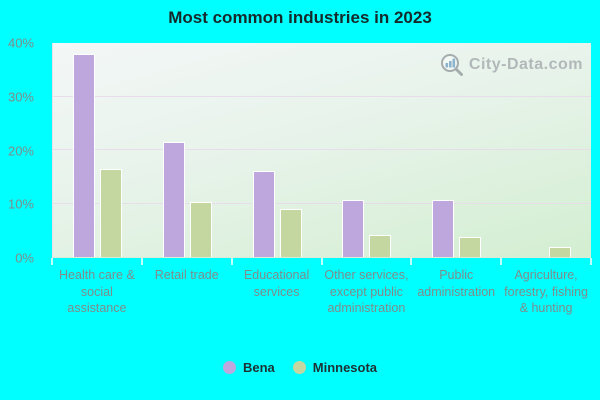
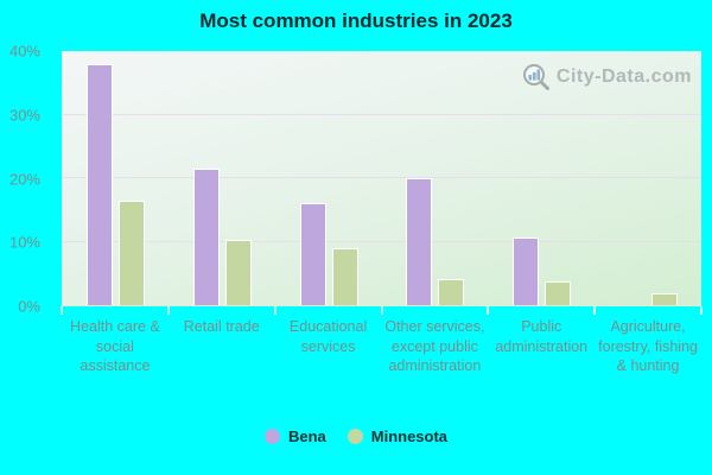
Bena/Other services, except public administration: 11% -> 20%
